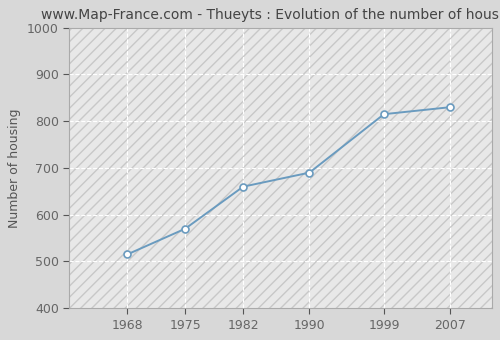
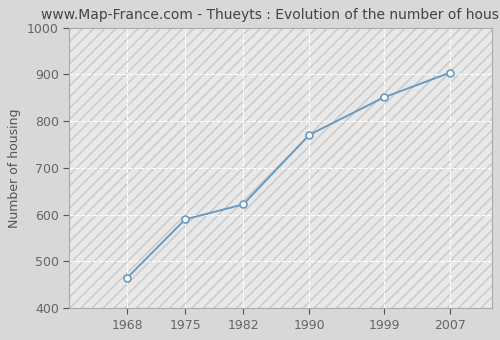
1968: 515 -> 465
1975: 570 -> 590
1982: 660 -> 622
1990: 690 -> 771
1999: 815 -> 851
2007: 830 -> 904
